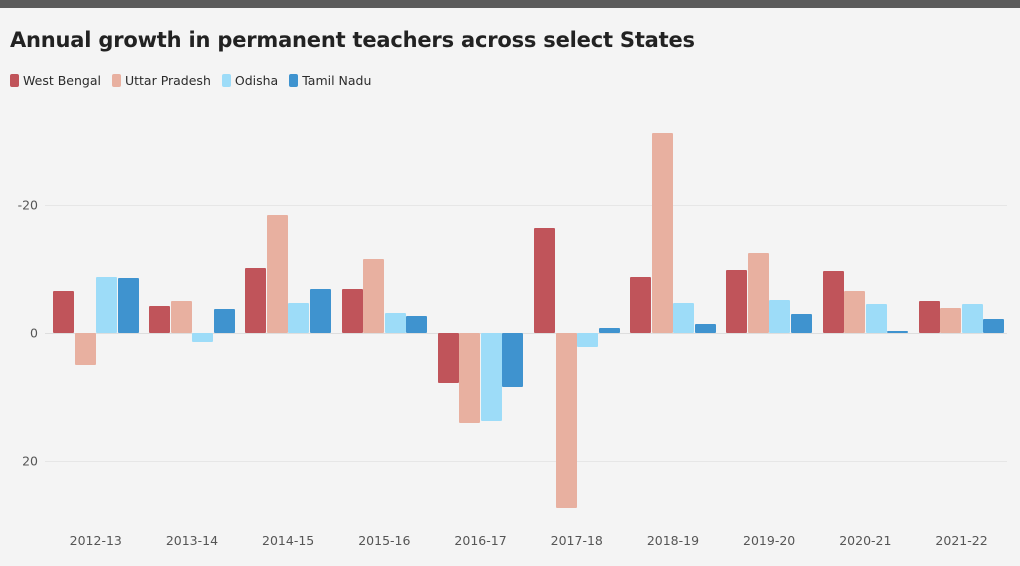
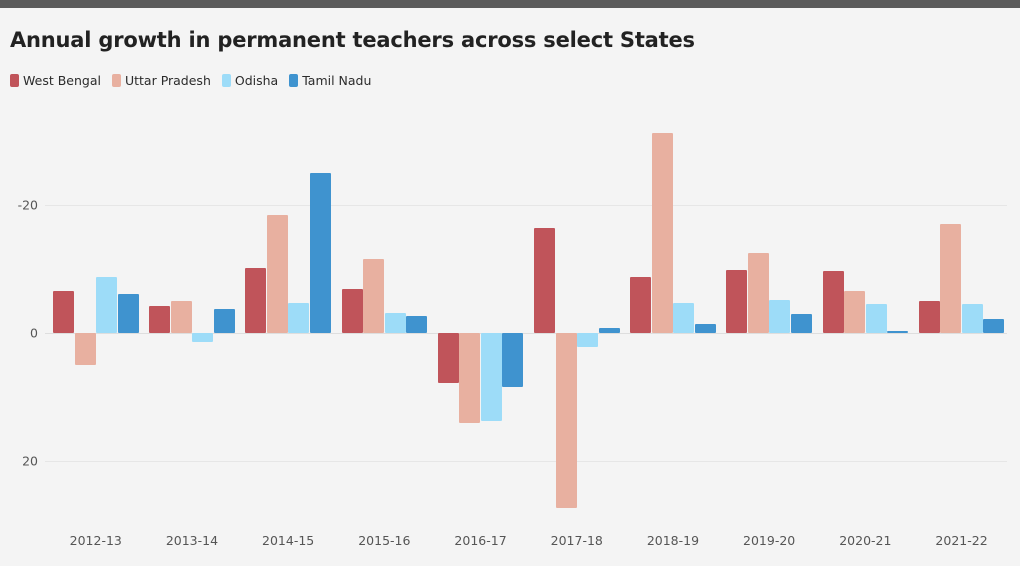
Tamil Nadu/2012-13: 8 -> 6
Tamil Nadu/2014-15: 7 -> 25
Uttar Pradesh/2021-22: 4 -> 17
